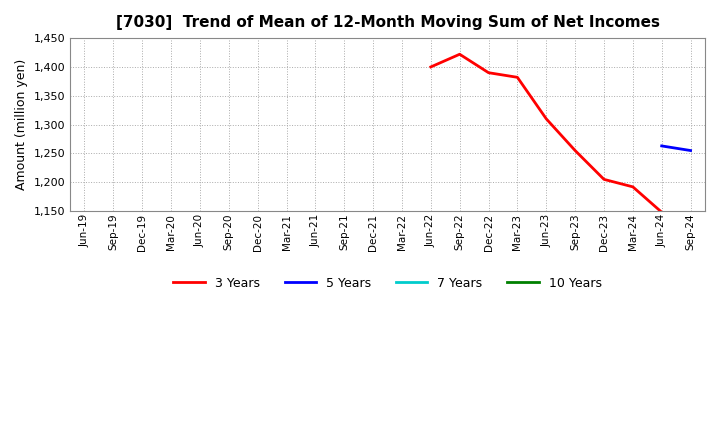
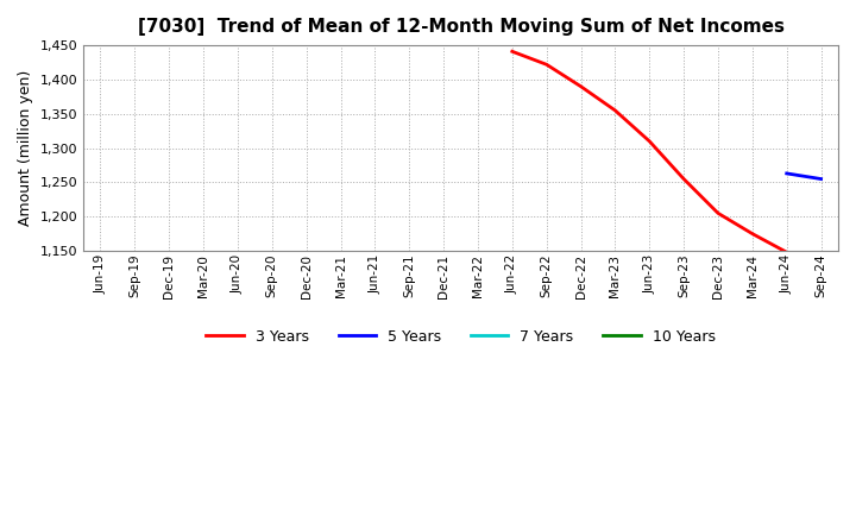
Jun-22: 1,400 -> 1,441
Mar-23: 1,382 -> 1,355
Mar-24: 1,192 -> 1,175
